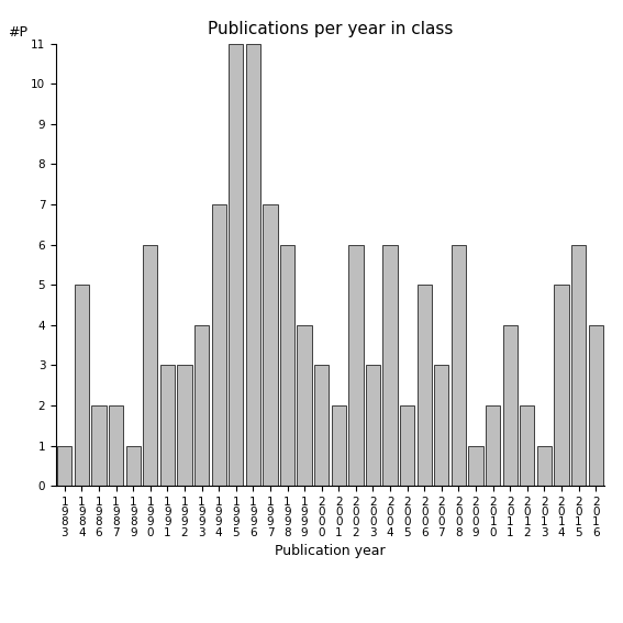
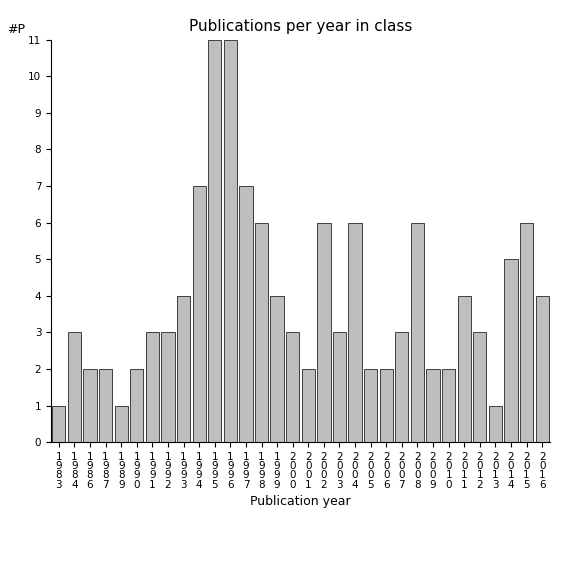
1 9 8 4: 5 -> 3
1 9 9 0: 6 -> 2
2 0 0 6: 5 -> 2
2 0 0 9: 1 -> 2
2 0 1 2: 2 -> 3
